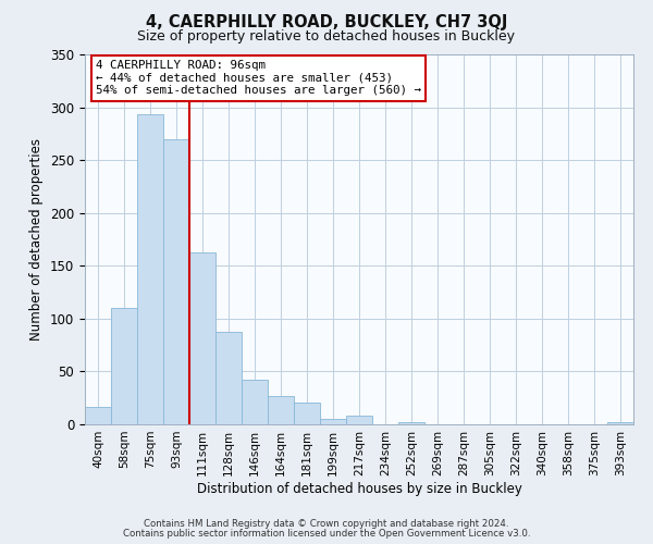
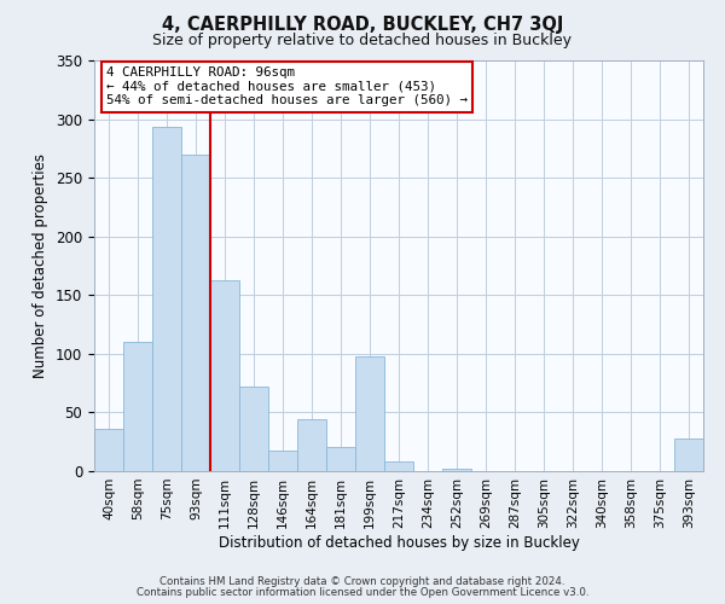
40sqm: 16 -> 36
128sqm: 87 -> 72
146sqm: 42 -> 18
164sqm: 27 -> 44
199sqm: 5 -> 98
393sqm: 2 -> 28
